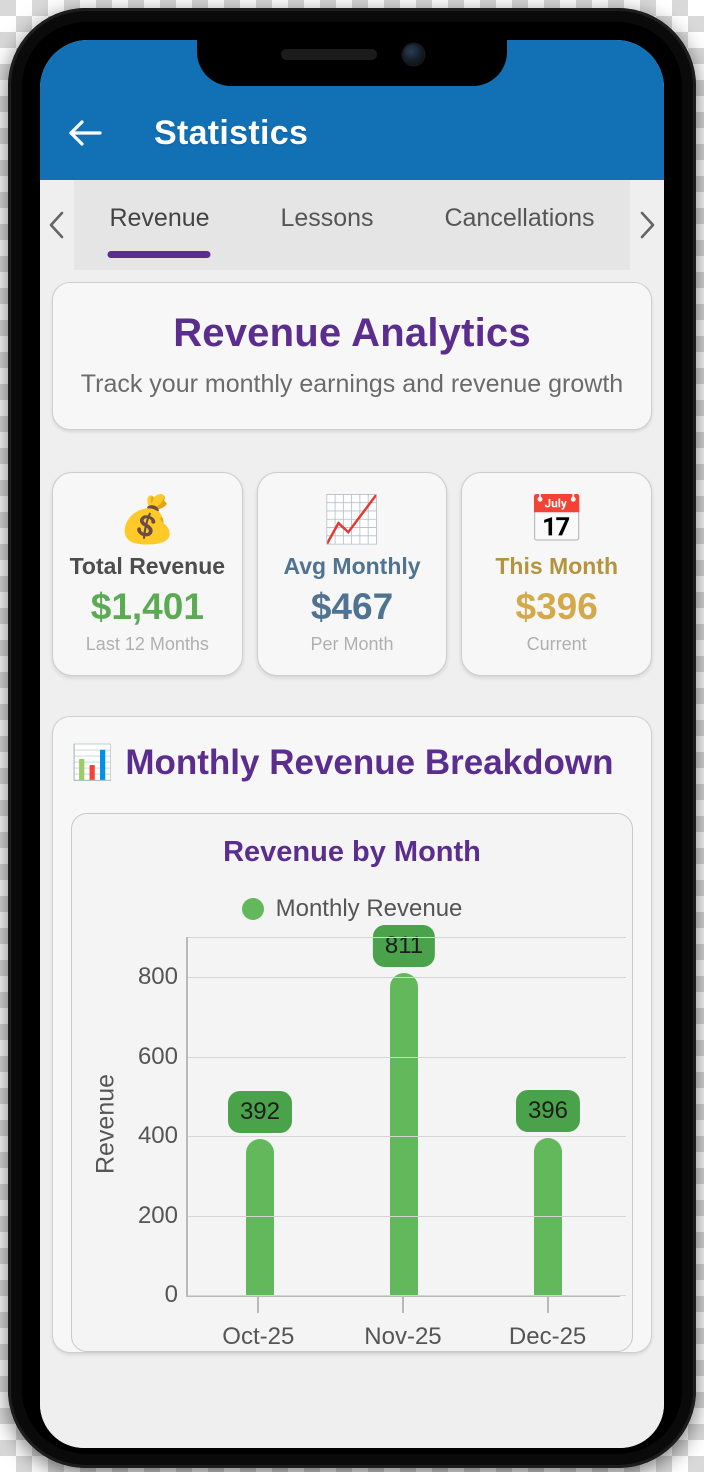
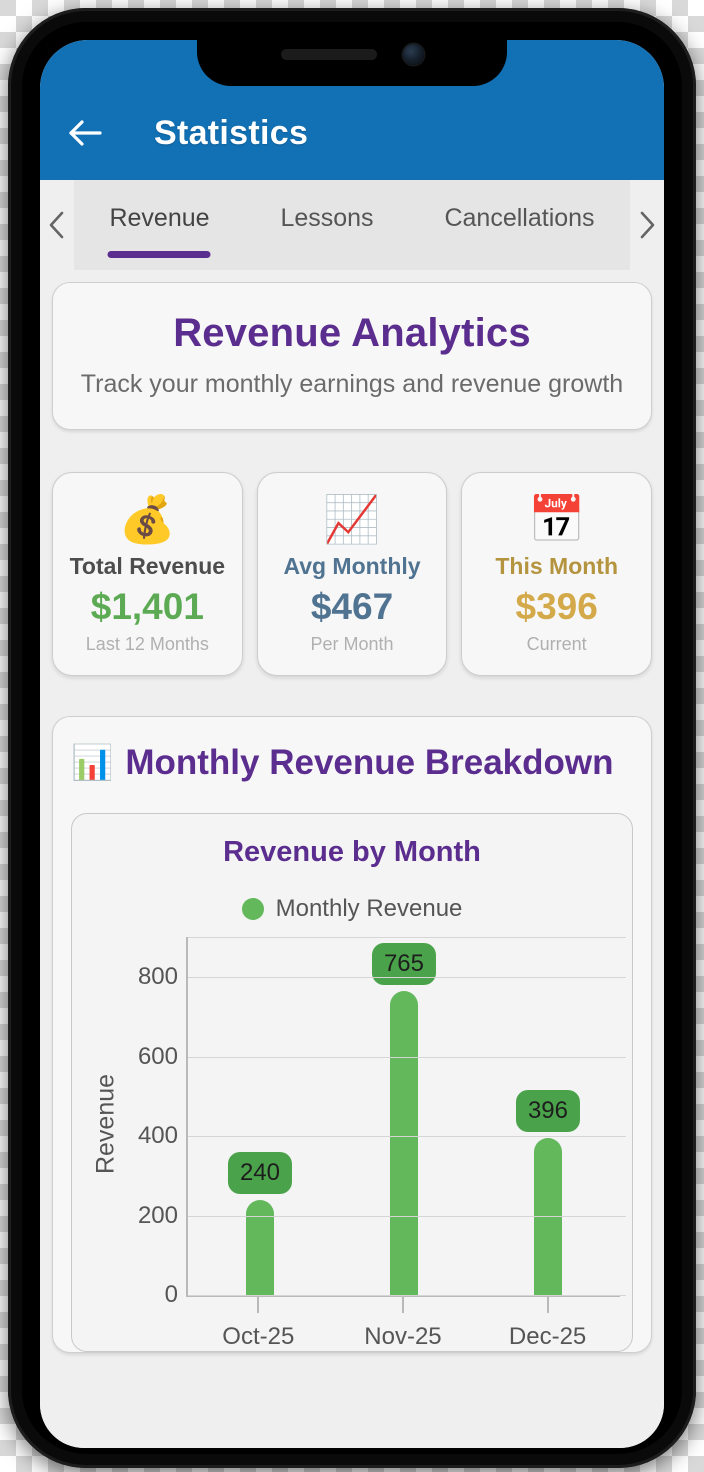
Oct-25: 392 -> 240
Nov-25: 811 -> 765
